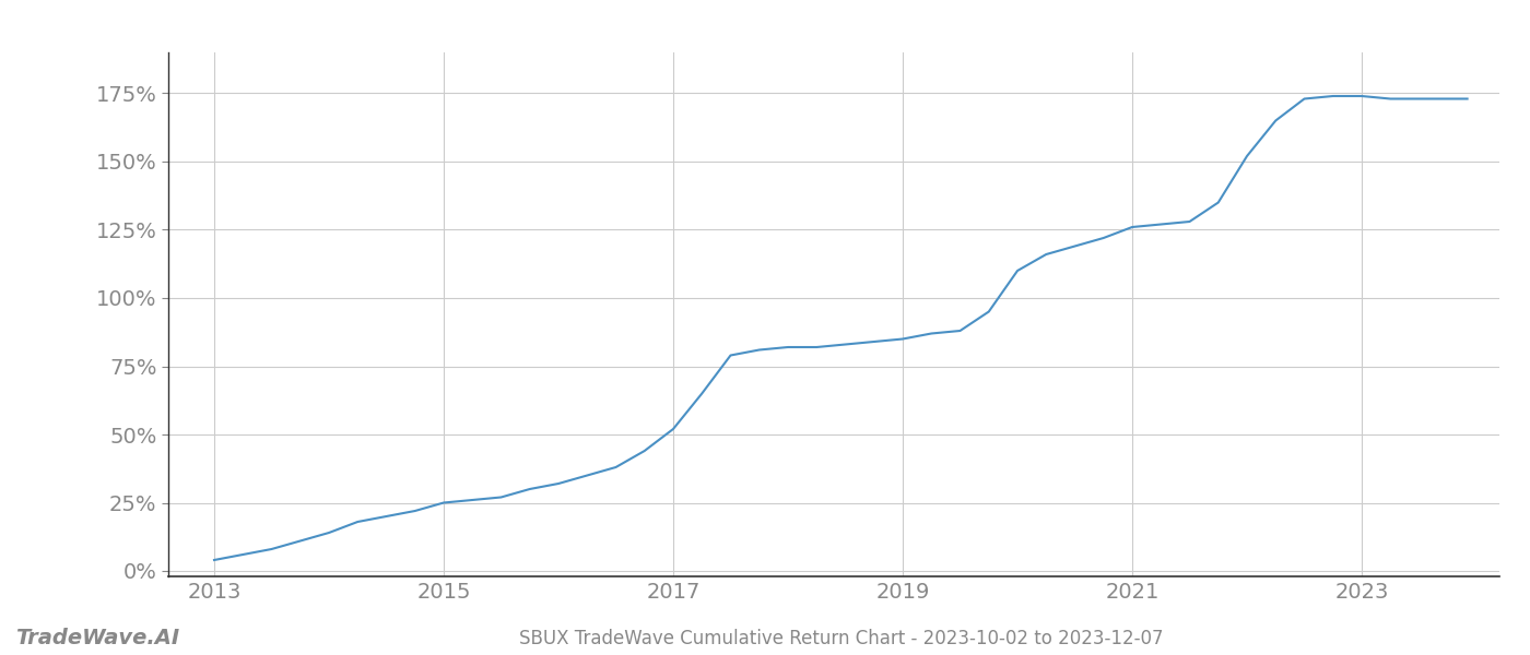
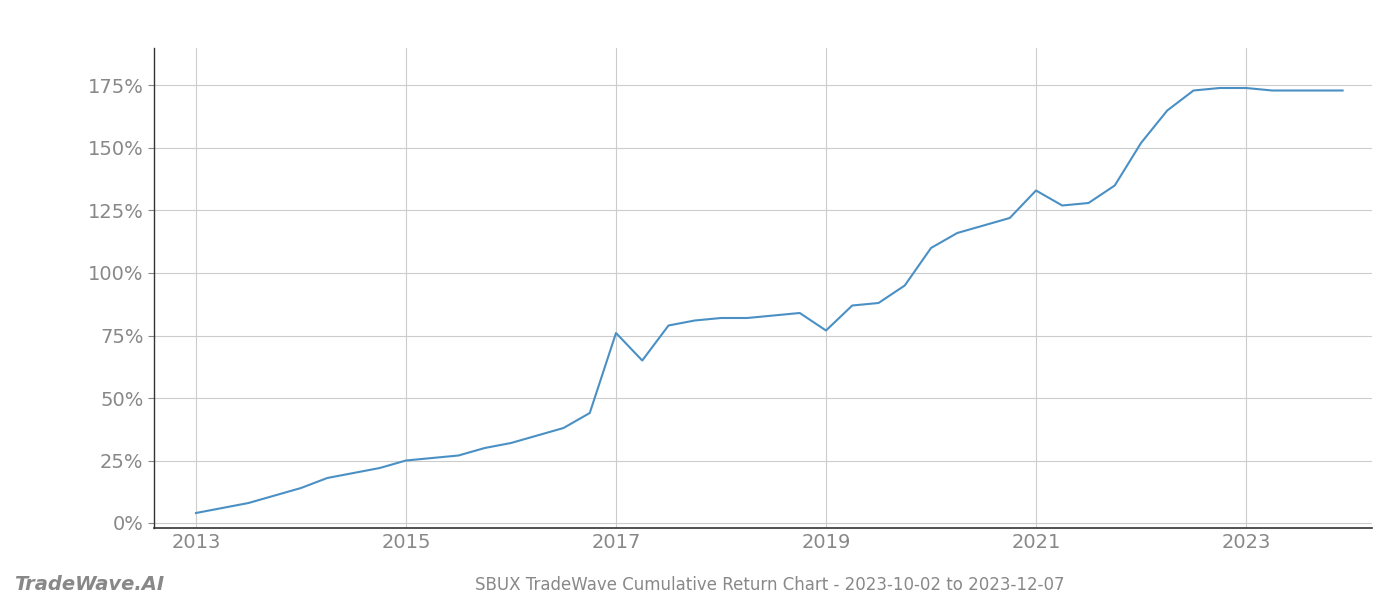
2017: 52% -> 76%
2019: 85% -> 77%
2021: 126% -> 133%
